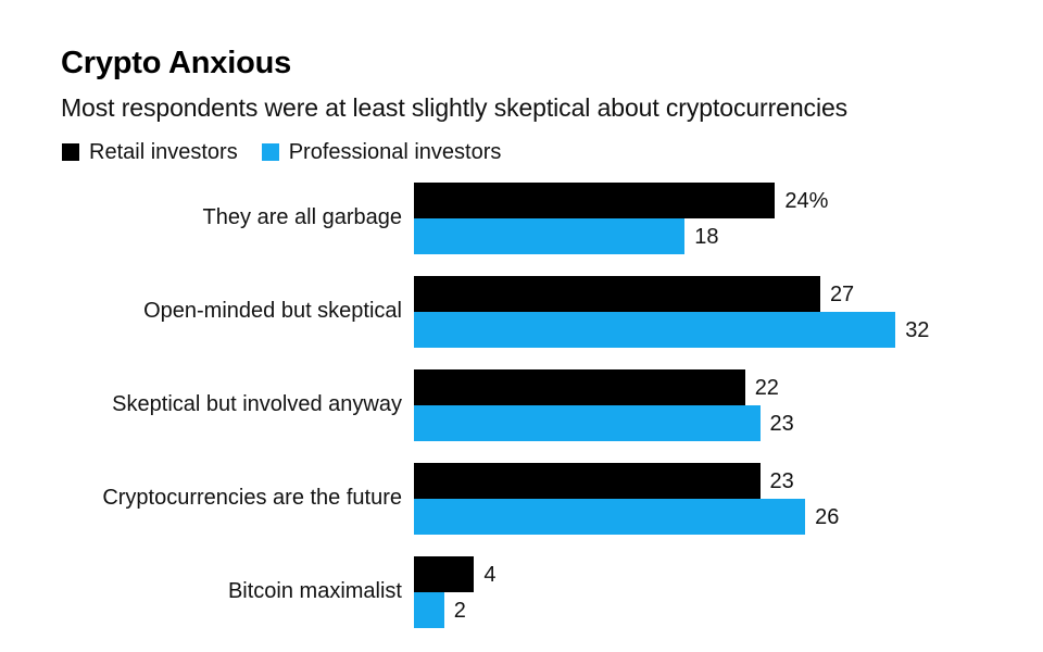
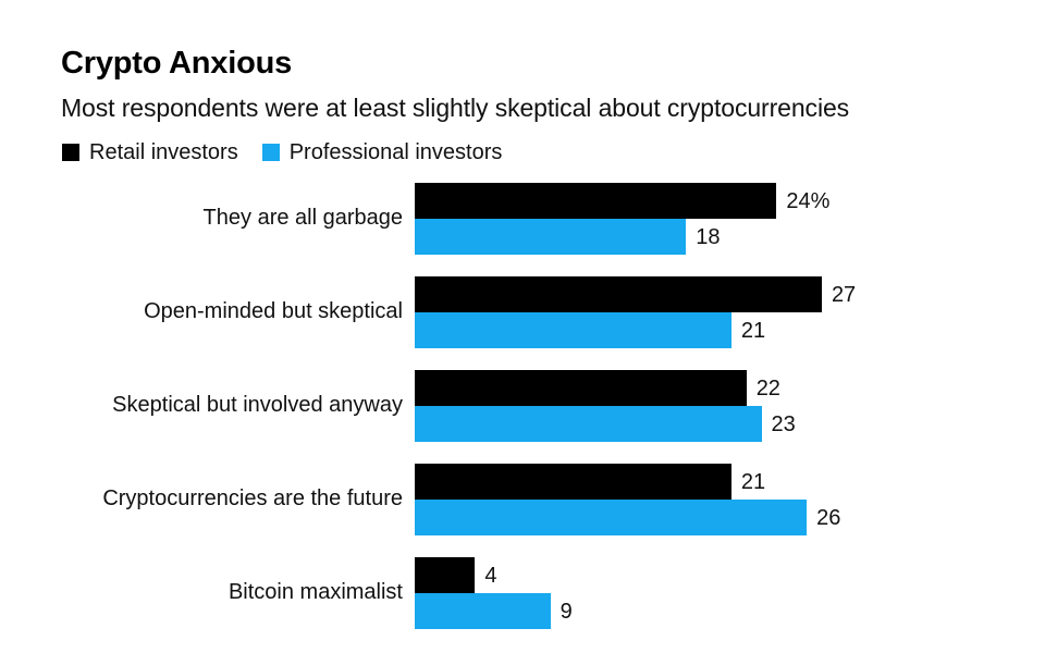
Professional investors/Open-minded but skeptical: 32 -> 21
Retail investors/Cryptocurrencies are the future: 23 -> 21
Professional investors/Bitcoin maximalist: 2 -> 9
